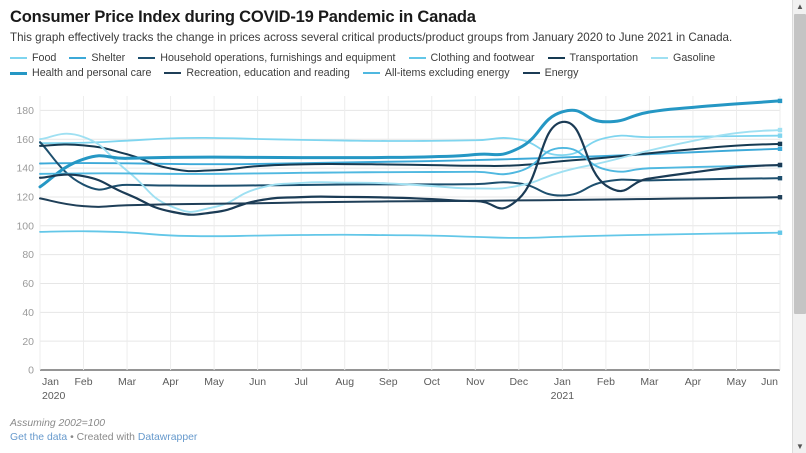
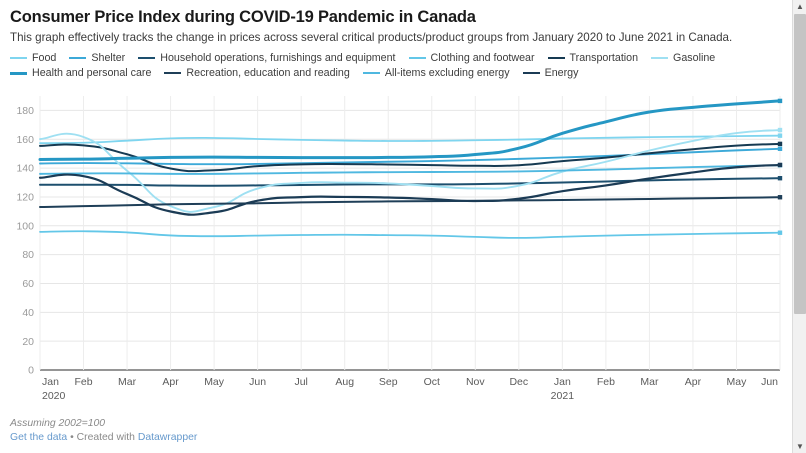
Household operations, furnishings and equipment/Jan 2020: 158 -> 128
Health and personal care/Jan 2020: 127 -> 146
Recreation, education and reading/Jan 2020: 119 -> 113
Food/Jan 2021: 149 -> 160
Household operations, furnishings and equipment/Jan 2021: 121 -> 130
Health and personal care/Jan 2021: 179 -> 164
All-items excluding energy/Jan 2021: 154 -> 138
Energy/Jan 2021: 172 -> 124
